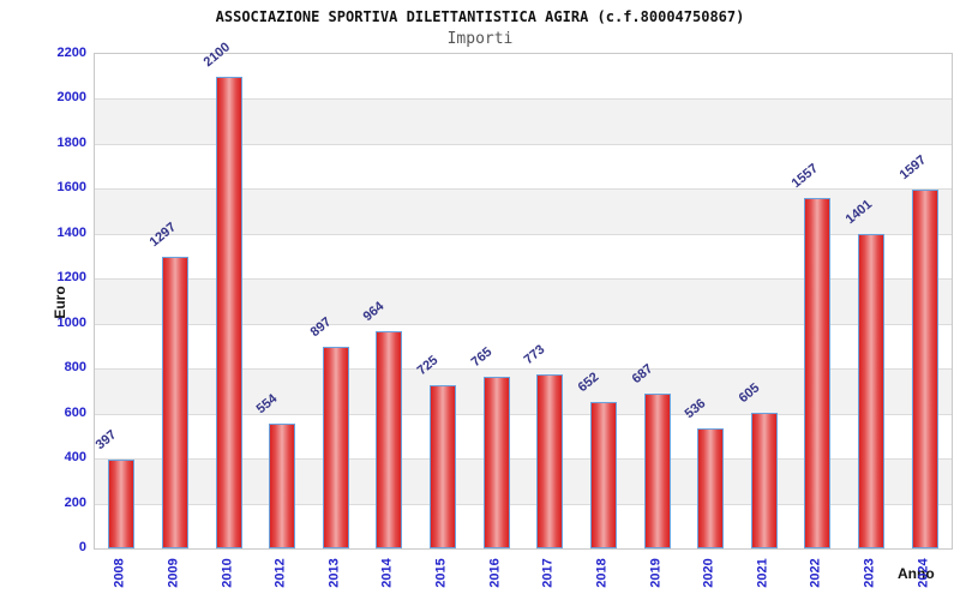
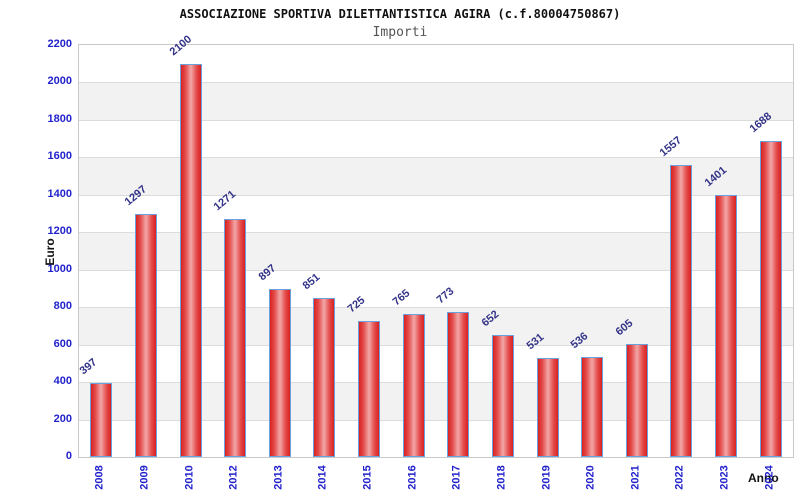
2012: 554 -> 1271
2014: 964 -> 851
2019: 687 -> 531
2024: 1597 -> 1688
